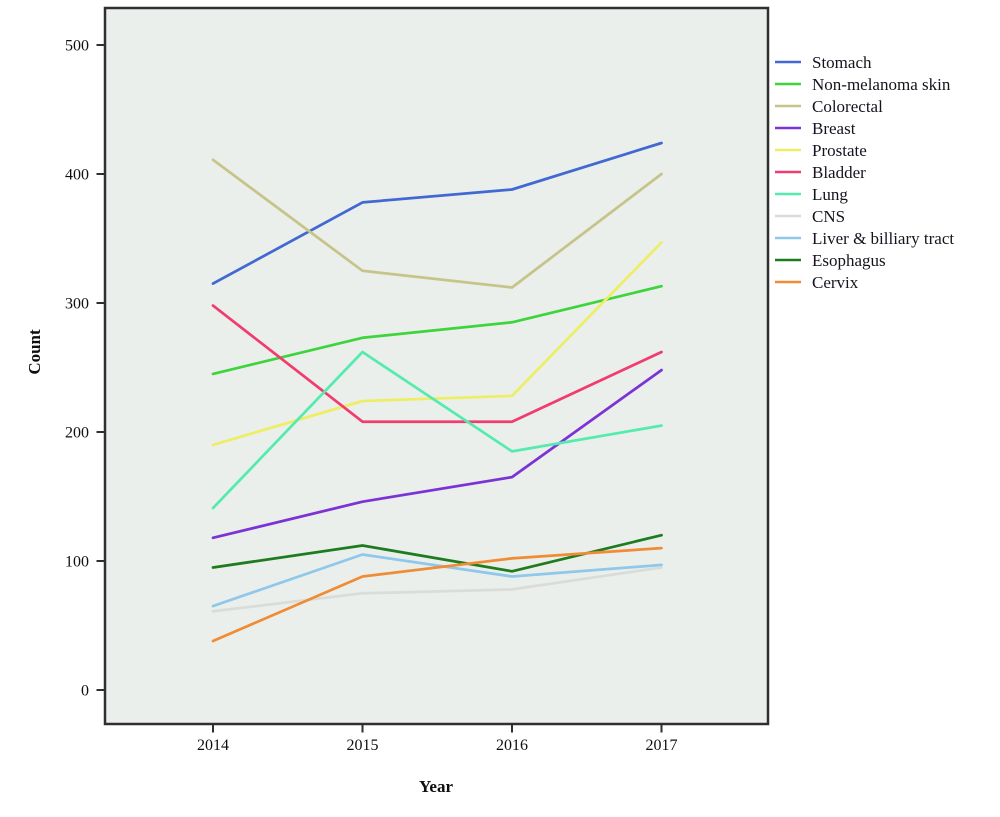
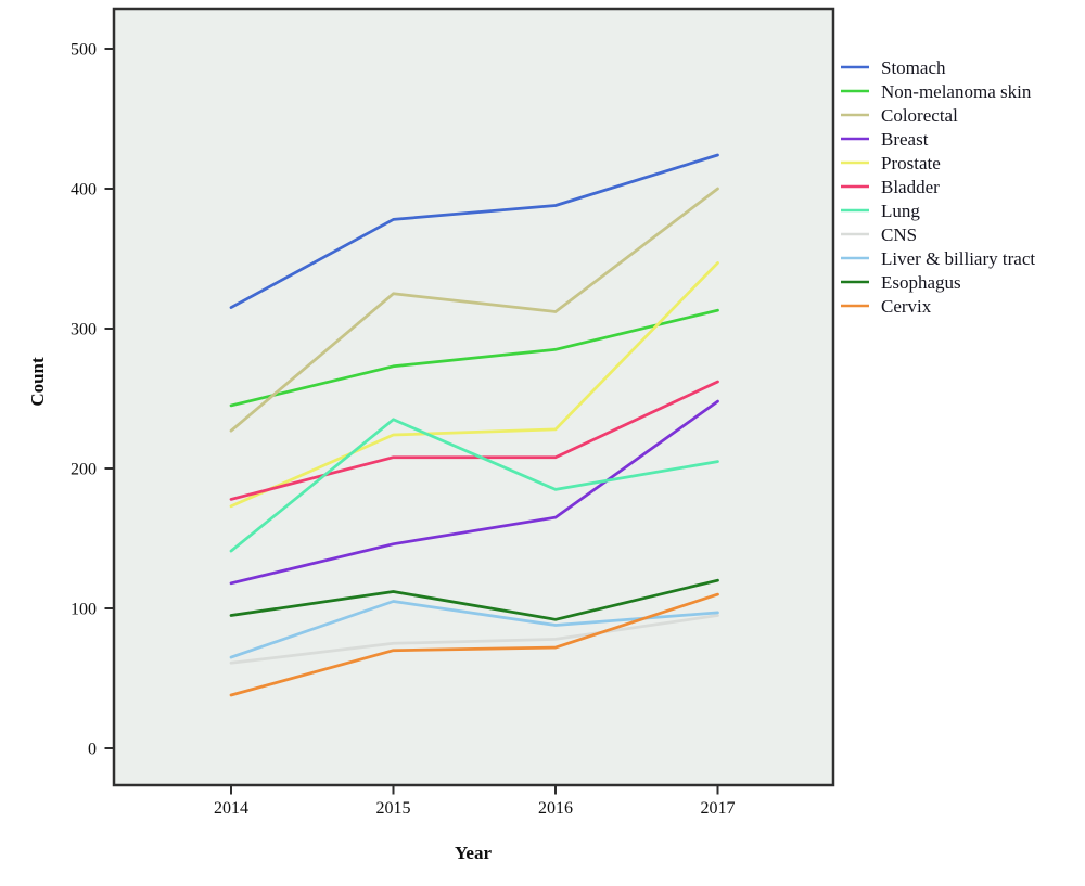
Colorectal/2014: 411 -> 227
Prostate/2014: 190 -> 173
Bladder/2014: 298 -> 178
Lung/2015: 262 -> 235
Cervix/2015: 88 -> 70
Cervix/2016: 102 -> 72
